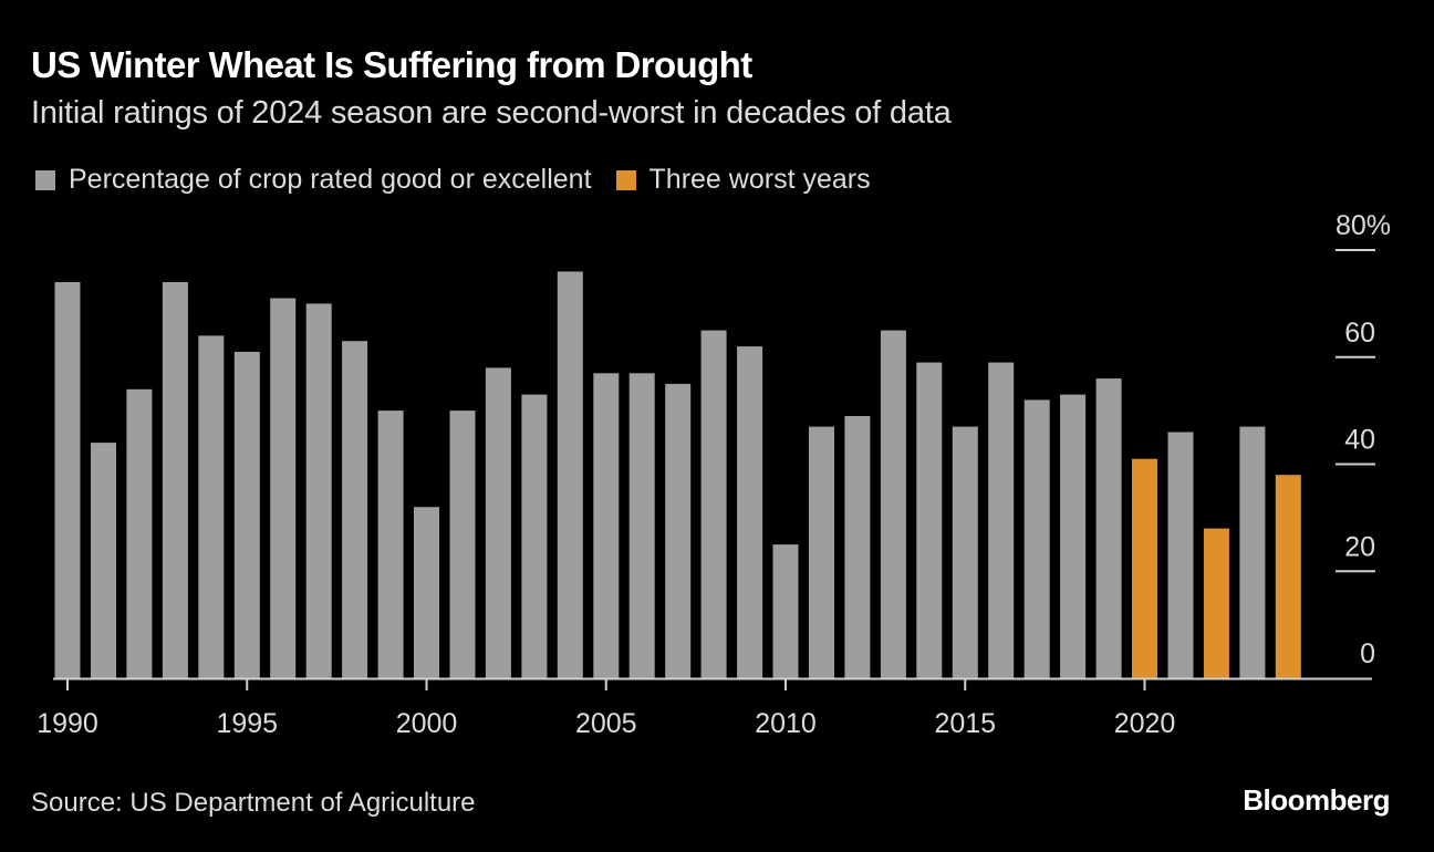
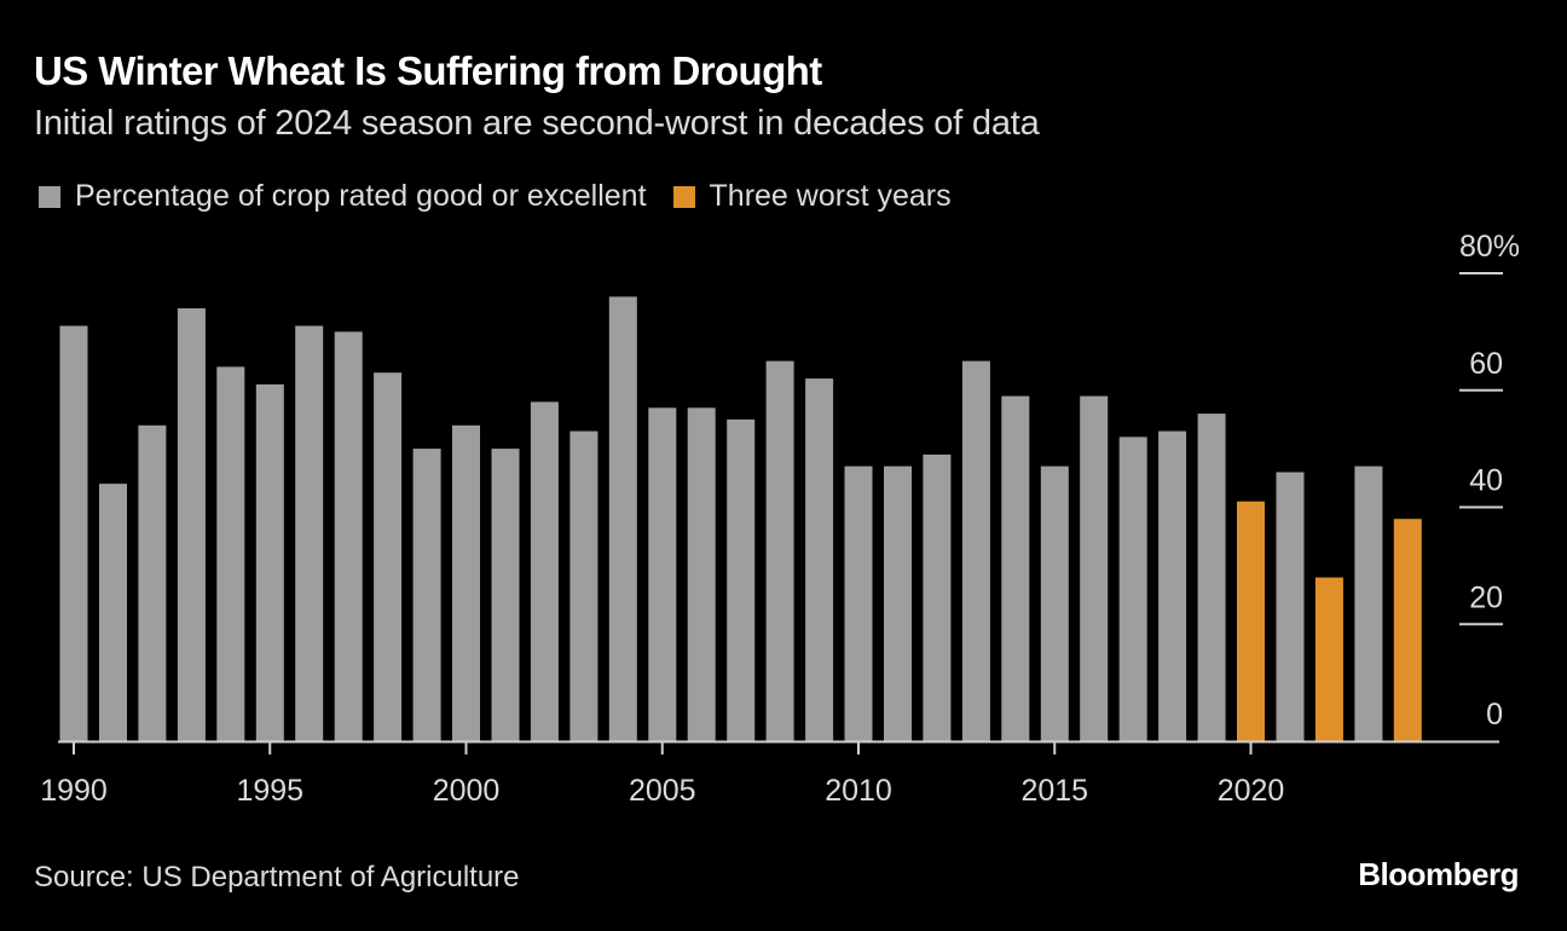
1990: 74 -> 71
2000: 32 -> 54
2010: 25 -> 47
